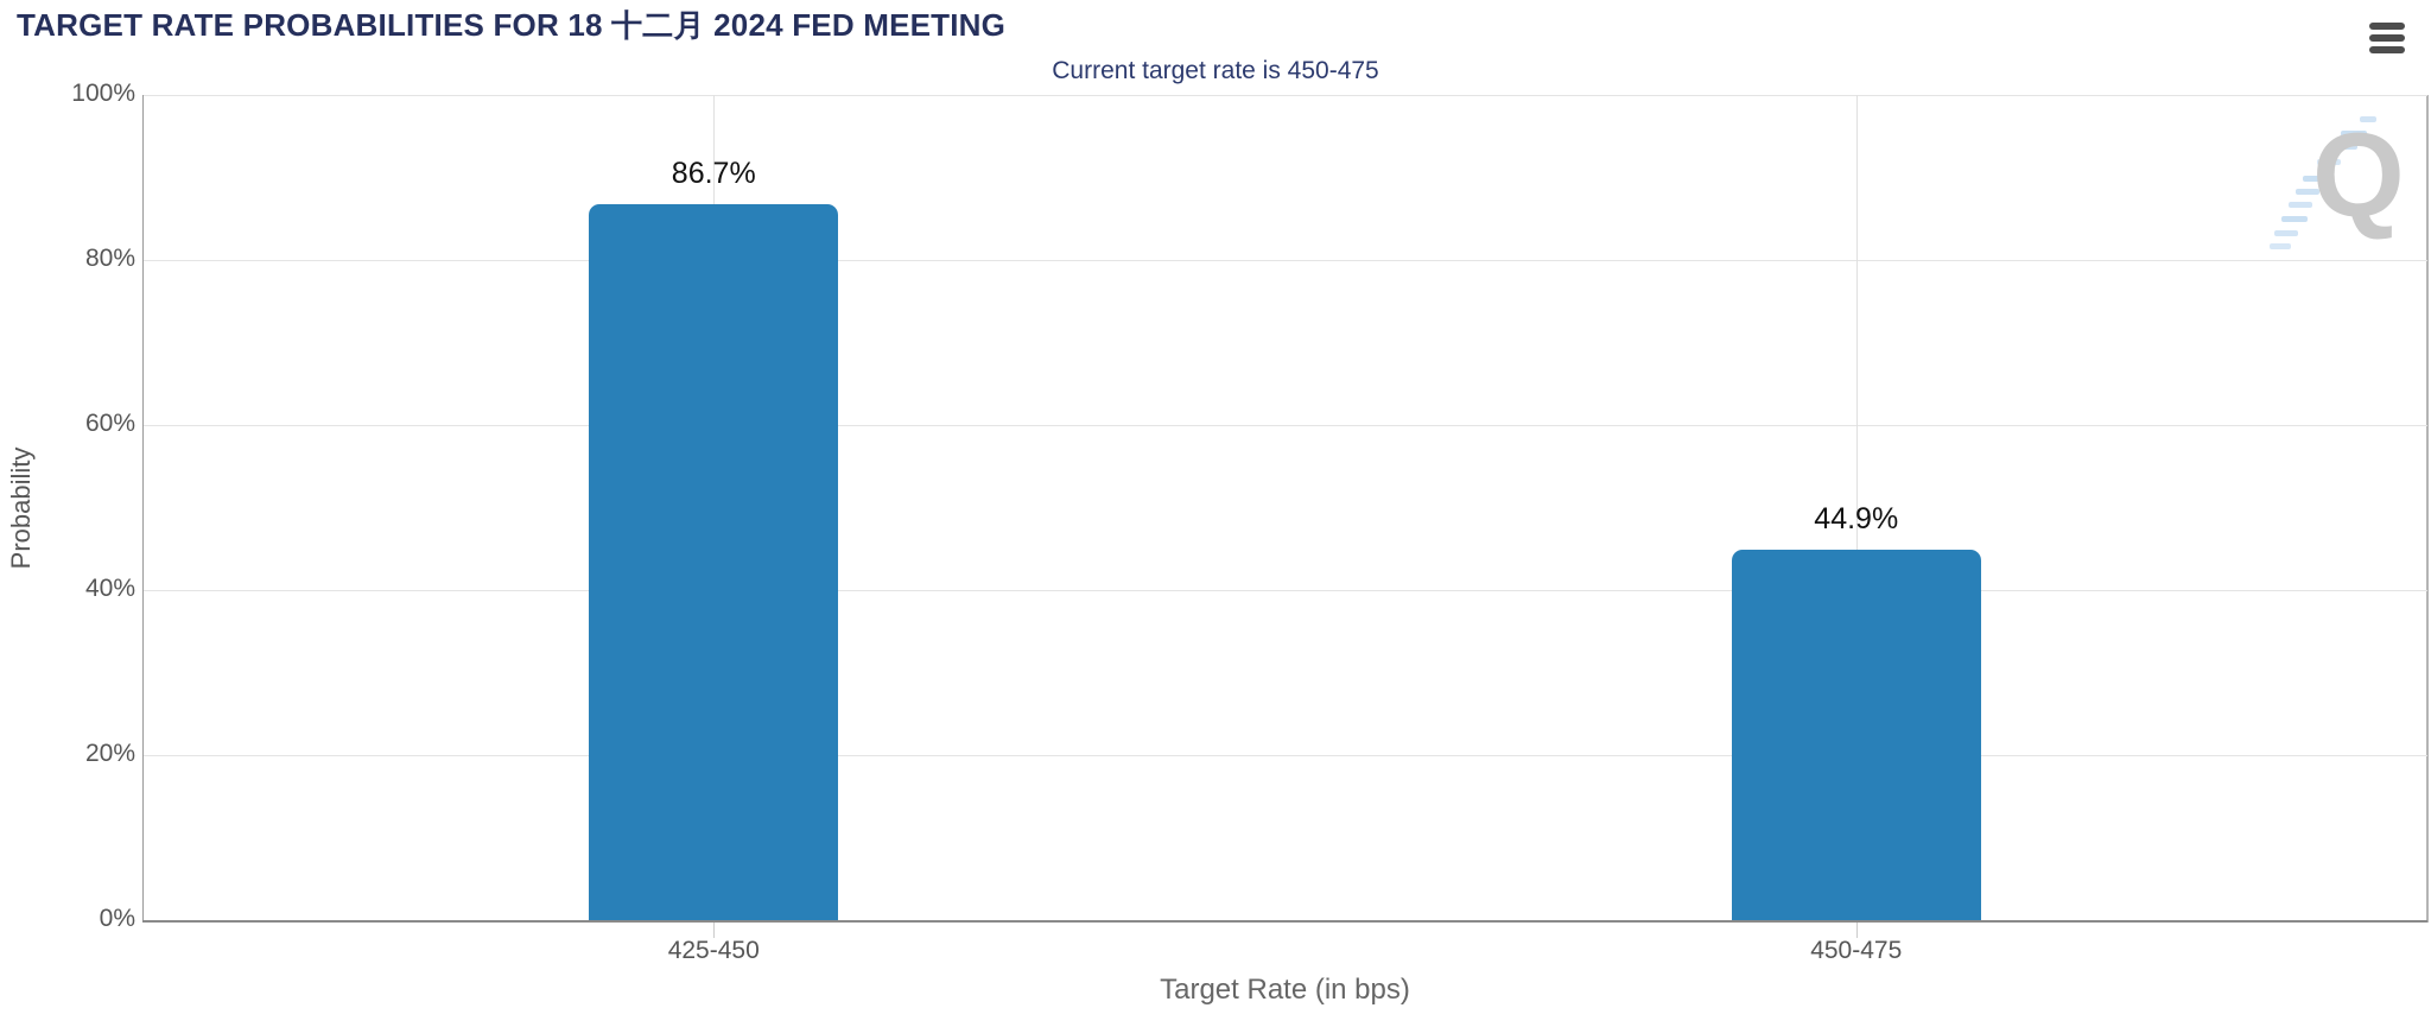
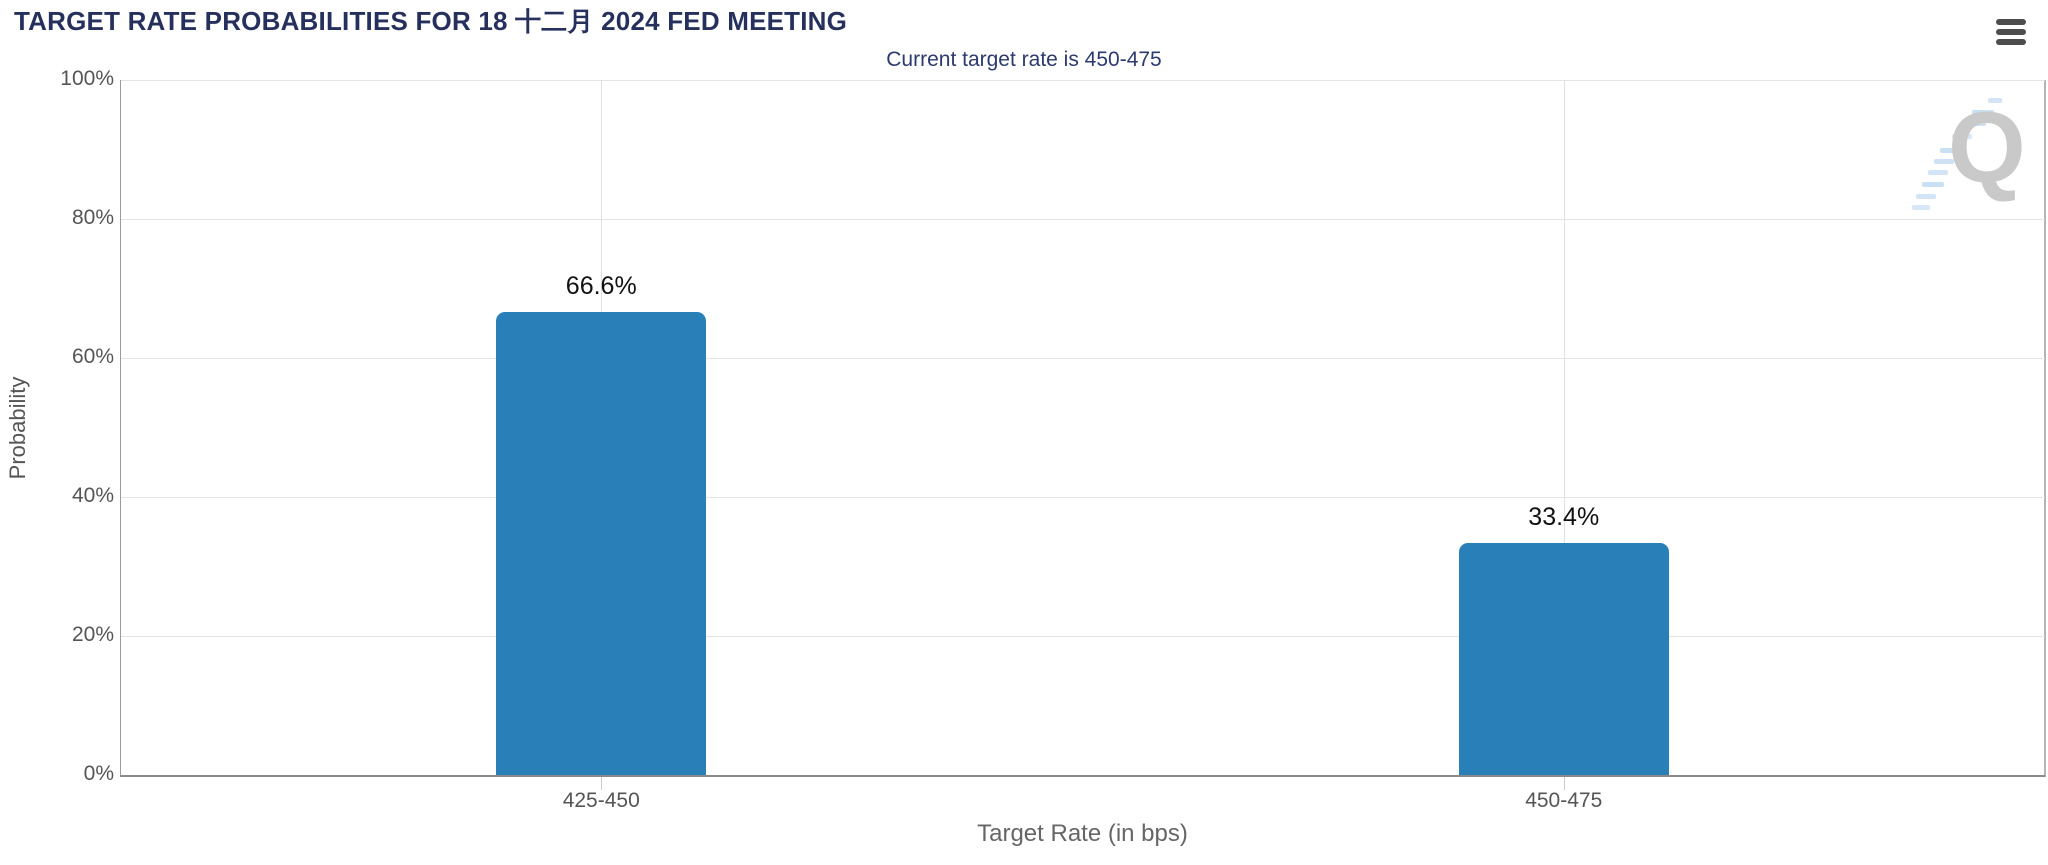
425-450: 86.7% -> 66.6%
450-475: 44.9% -> 33.4%
